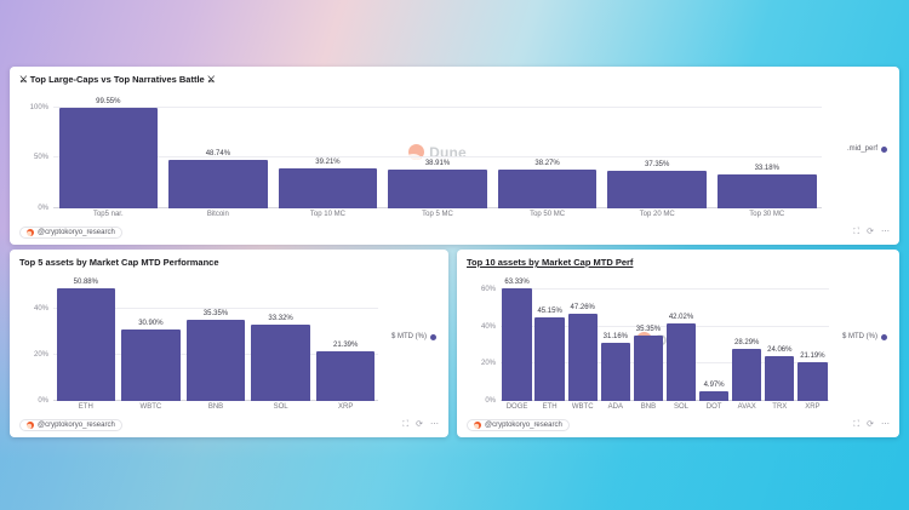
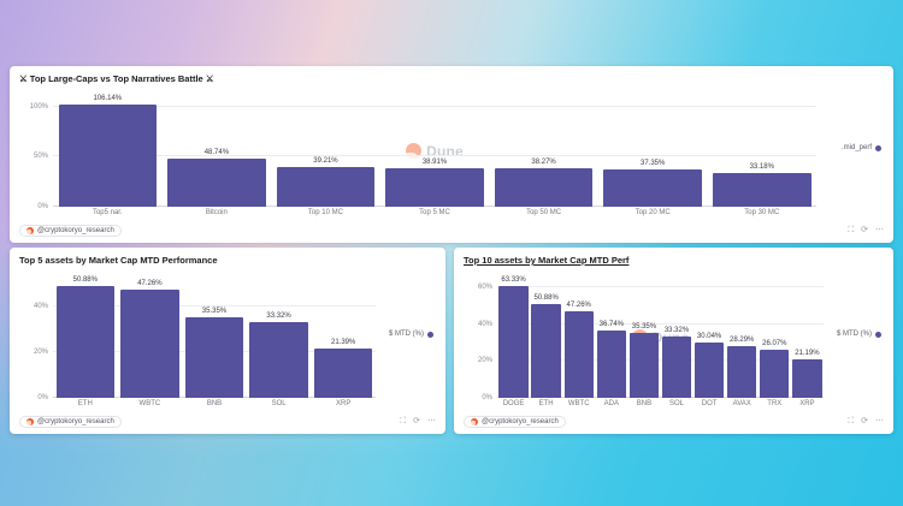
⚔ Top Large-Caps vs Top Narratives Battle ⚔/Top5 nar.: 99.55% -> 106.14%
Top 5 assets by Market Cap MTD Performance/WBTC: 30.90% -> 47.26%
Top 10 assets by Market Cap MTD Perf/ETH: 45.15% -> 50.88%
Top 10 assets by Market Cap MTD Perf/ADA: 31.16% -> 36.74%
Top 10 assets by Market Cap MTD Perf/SOL: 42.02% -> 33.32%
Top 10 assets by Market Cap MTD Perf/DOT: 4.97% -> 30.04%
Top 10 assets by Market Cap MTD Perf/TRX: 24.06% -> 26.07%
